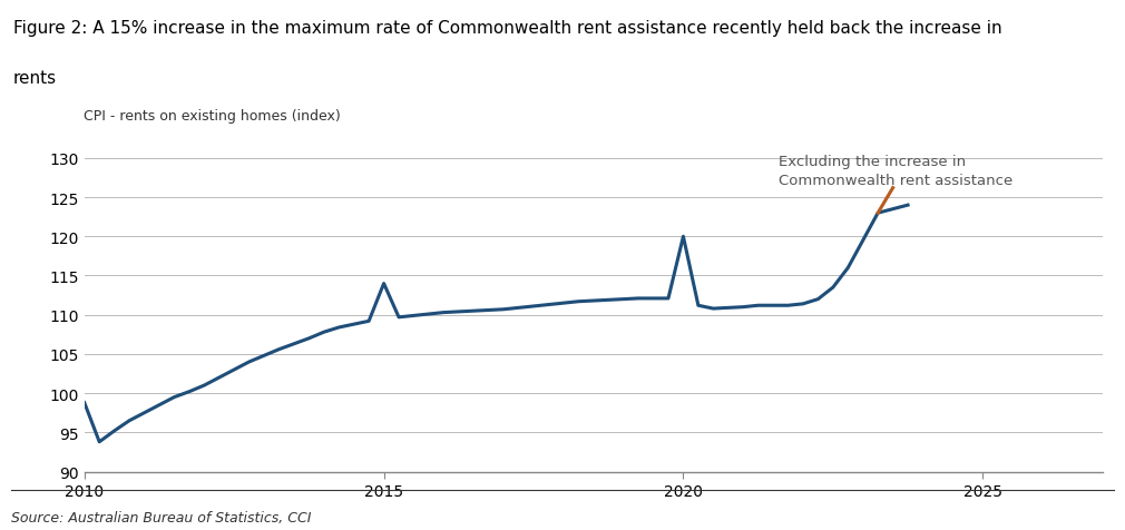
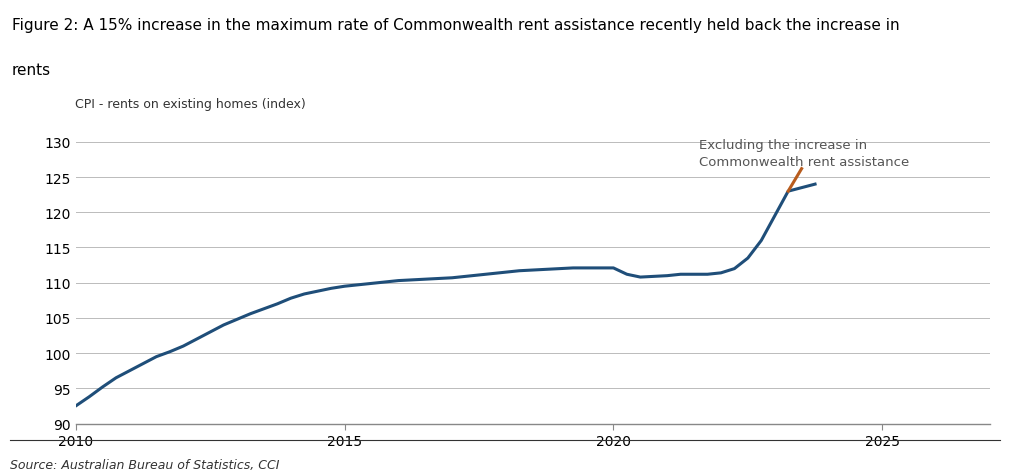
2010: 98.8 -> 92.5
2015: 114.0 -> 109.5
2020: 120.0 -> 112.1
